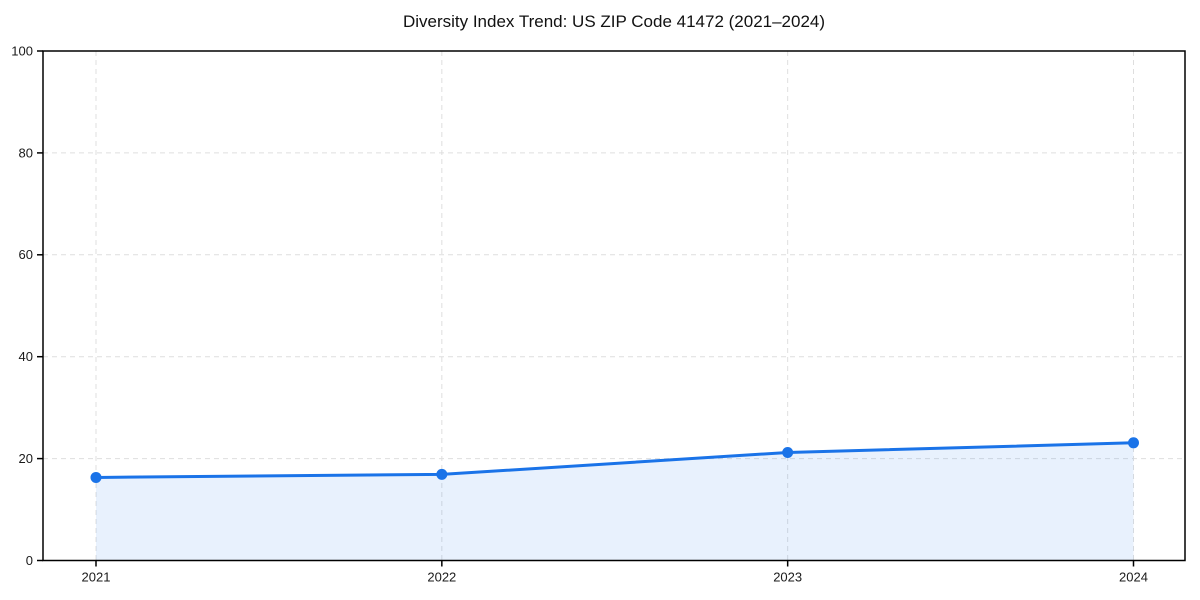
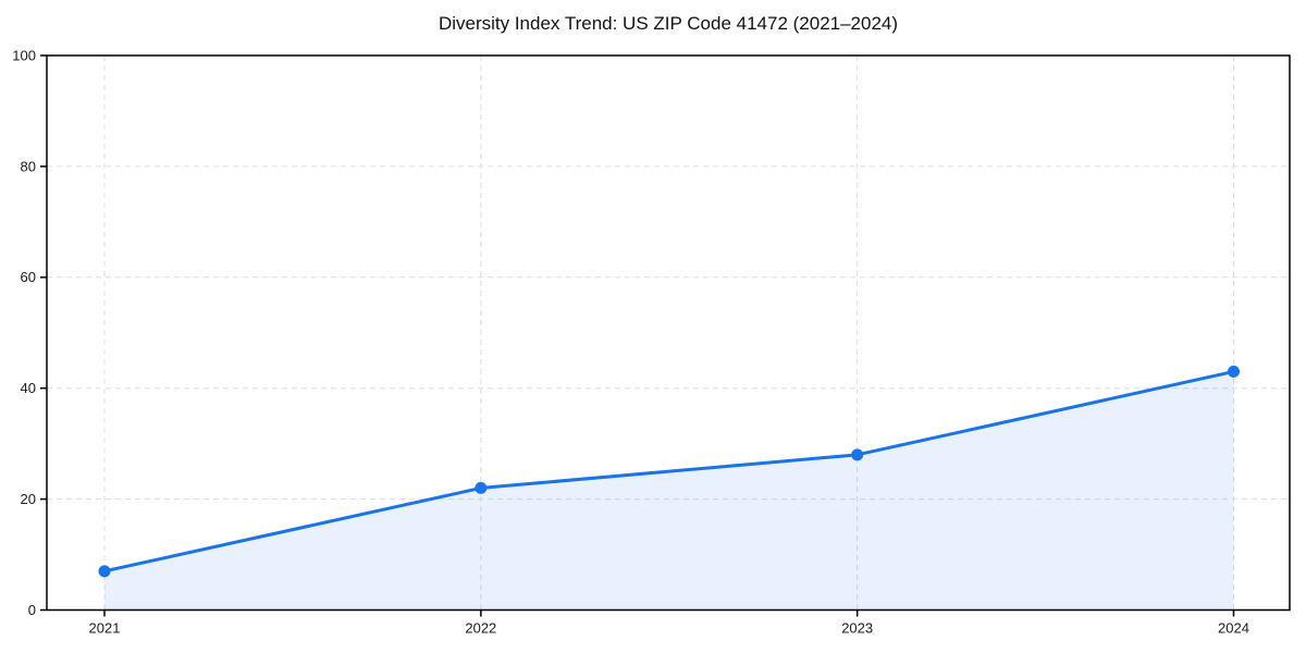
2021: 16 -> 7
2022: 17 -> 22
2023: 21 -> 28
2024: 23 -> 43
